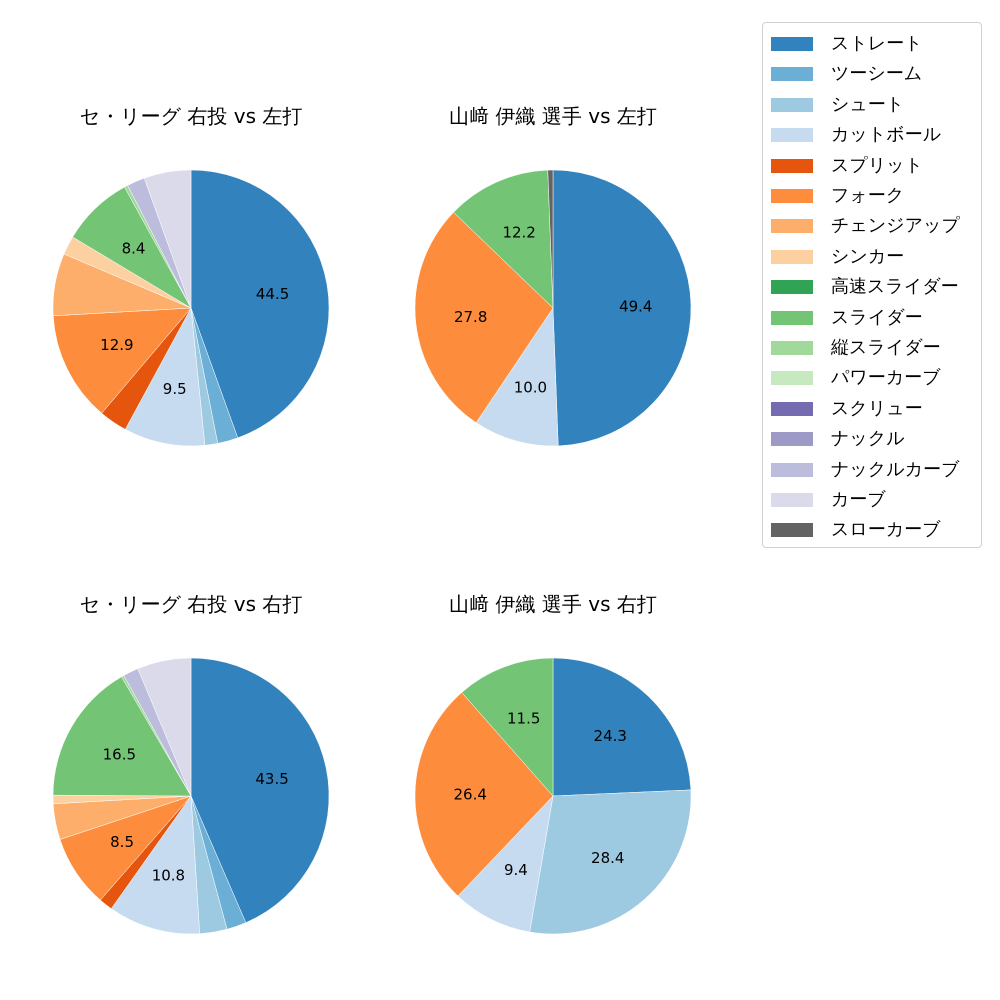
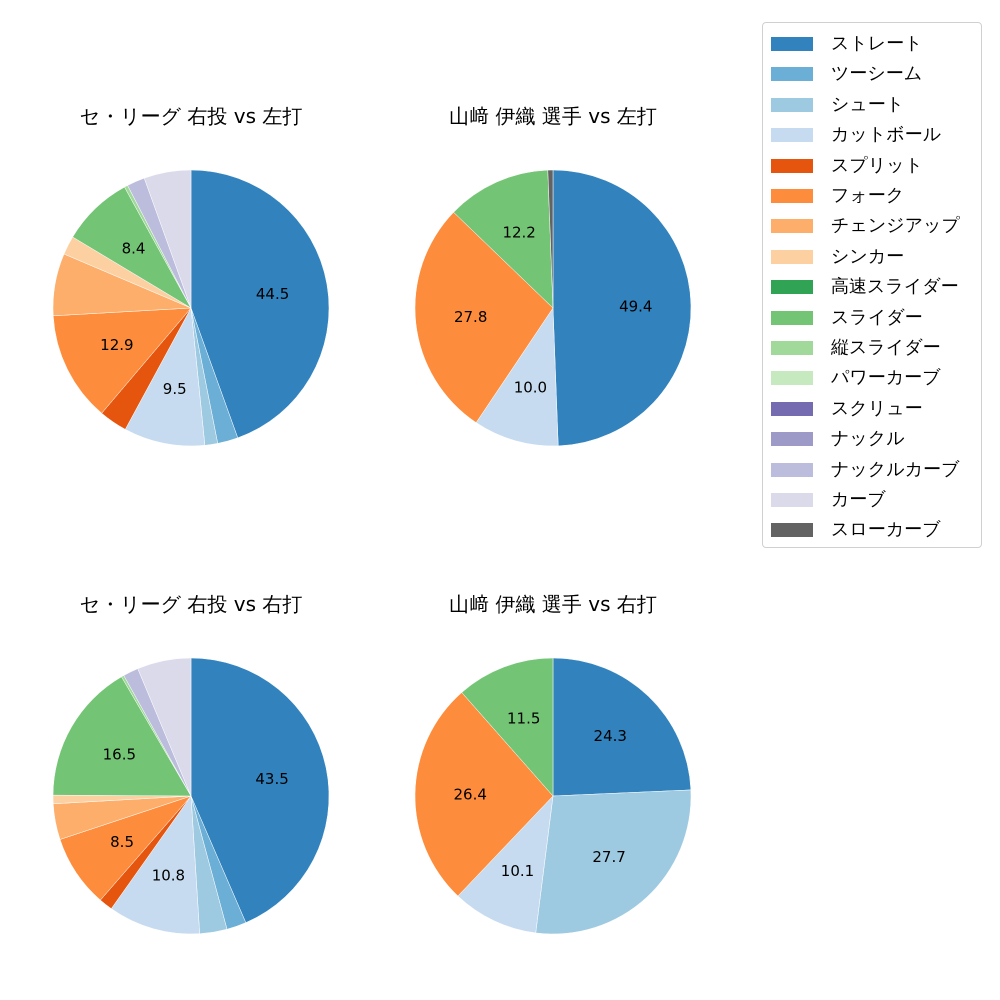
山﨑 伊織 選手 vs 右打/シュート: 28.4 -> 27.7
山﨑 伊織 選手 vs 右打/カットボール: 9.4 -> 10.1
